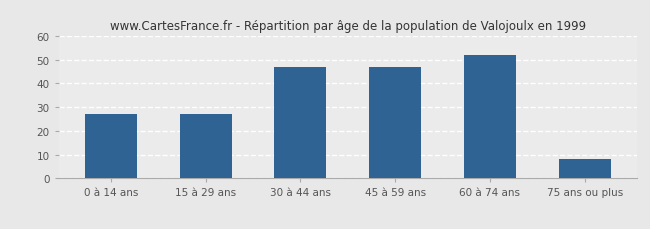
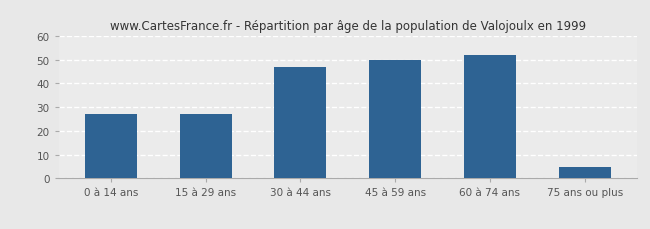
45 à 59 ans: 47 -> 50
75 ans ou plus: 8 -> 5
